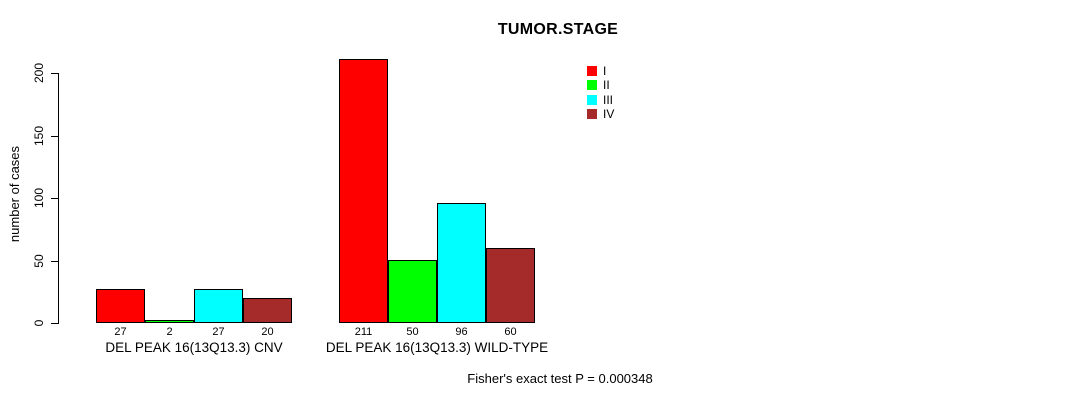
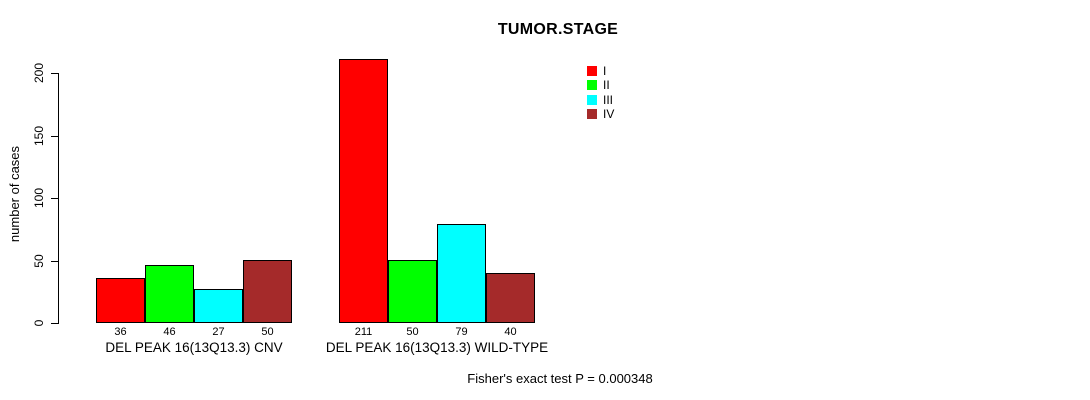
I/DEL PEAK 16(13Q13.3) CNV: 27 -> 36
II/DEL PEAK 16(13Q13.3) CNV: 2 -> 46
IV/DEL PEAK 16(13Q13.3) CNV: 20 -> 50
III/DEL PEAK 16(13Q13.3) WILD-TYPE: 96 -> 79
IV/DEL PEAK 16(13Q13.3) WILD-TYPE: 60 -> 40
